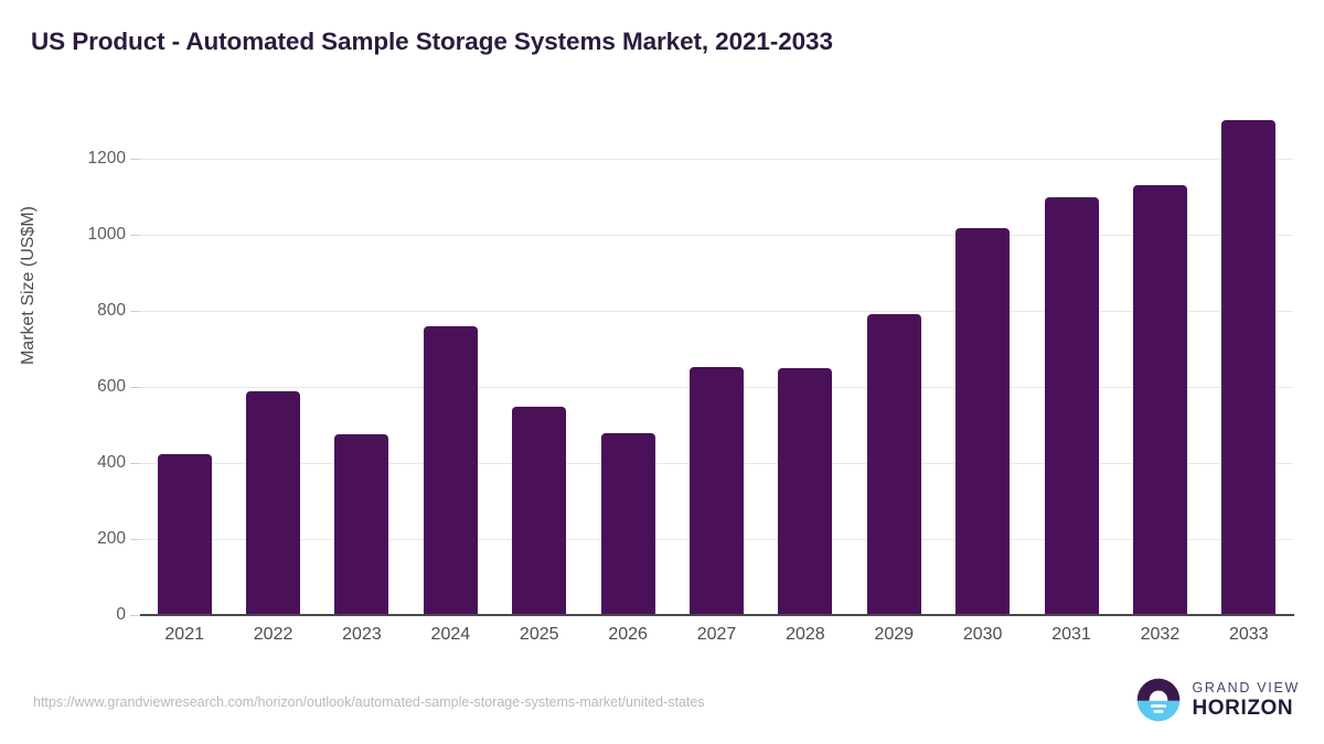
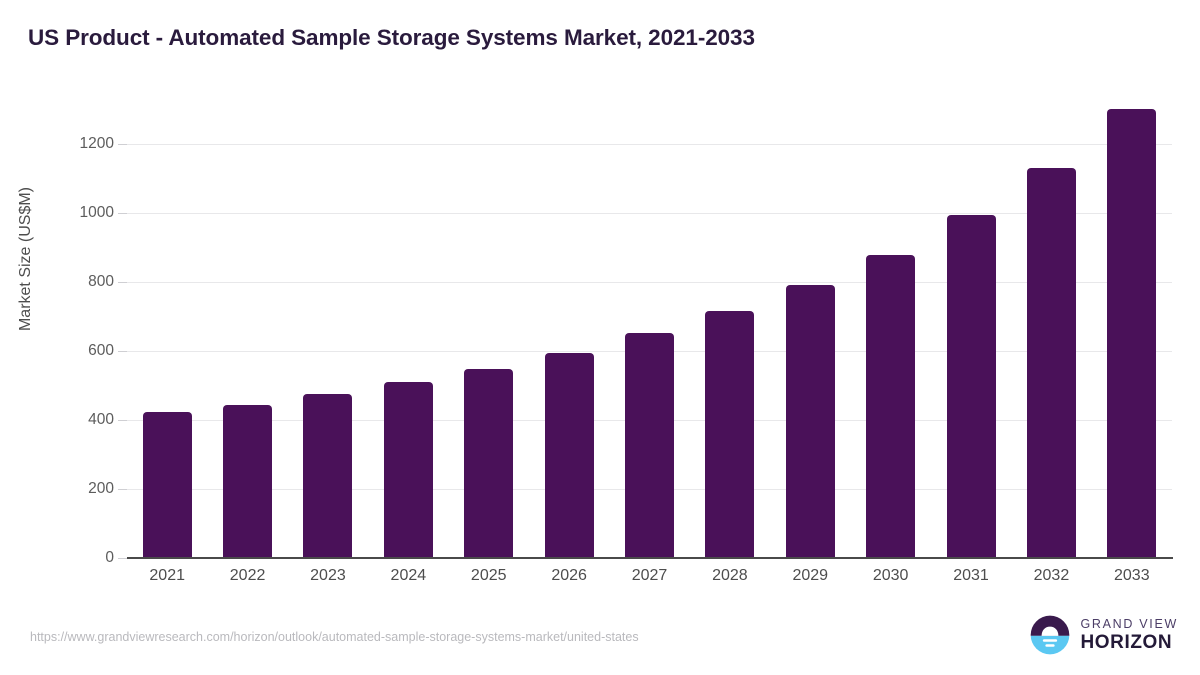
2022: 590 -> 440
2024: 760 -> 510
2026: 480 -> 600
2028: 650 -> 720
2030: 1020 -> 880
2031: 1100 -> 1000
